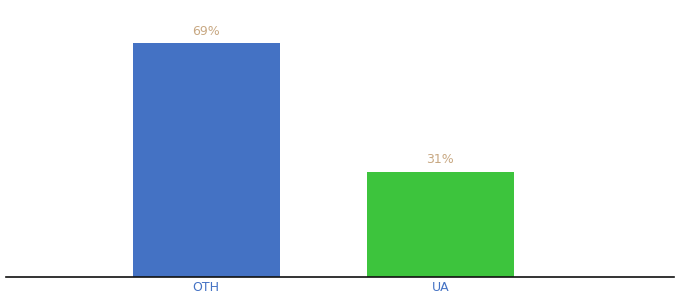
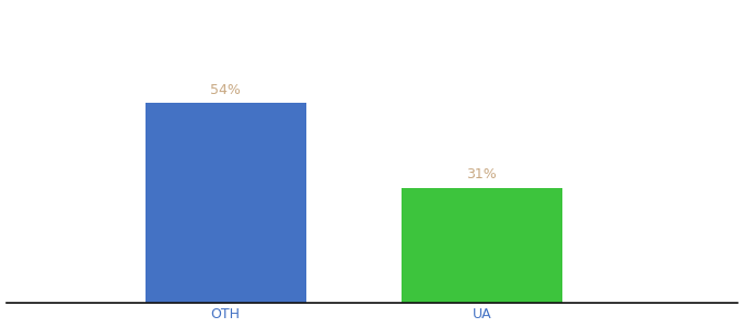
OTH: 69% -> 54%
